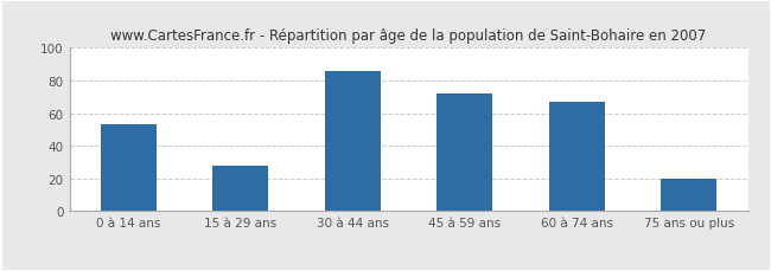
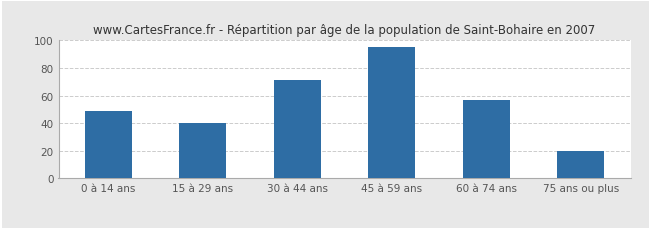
0 à 14 ans: 53 -> 49
15 à 29 ans: 28 -> 40
30 à 44 ans: 86 -> 71
45 à 59 ans: 72 -> 95
60 à 74 ans: 67 -> 57
